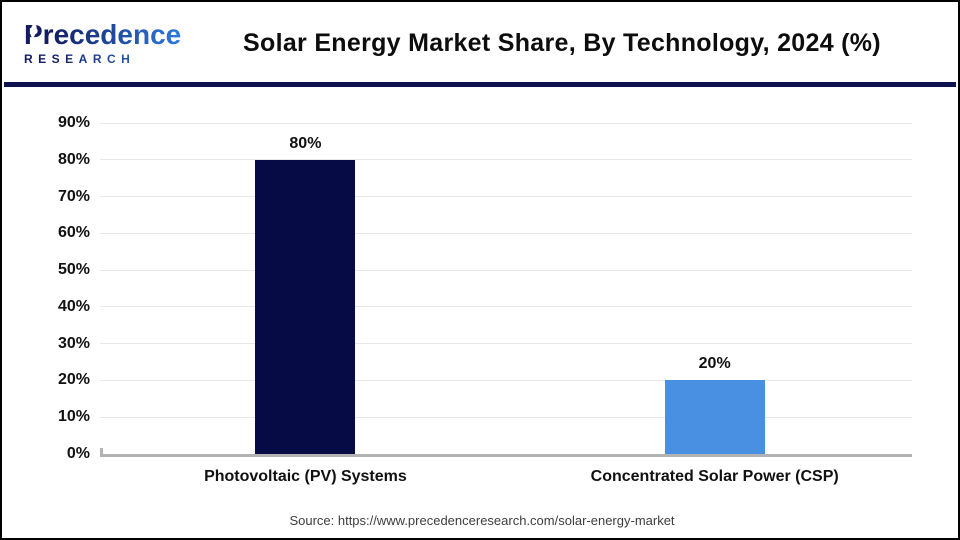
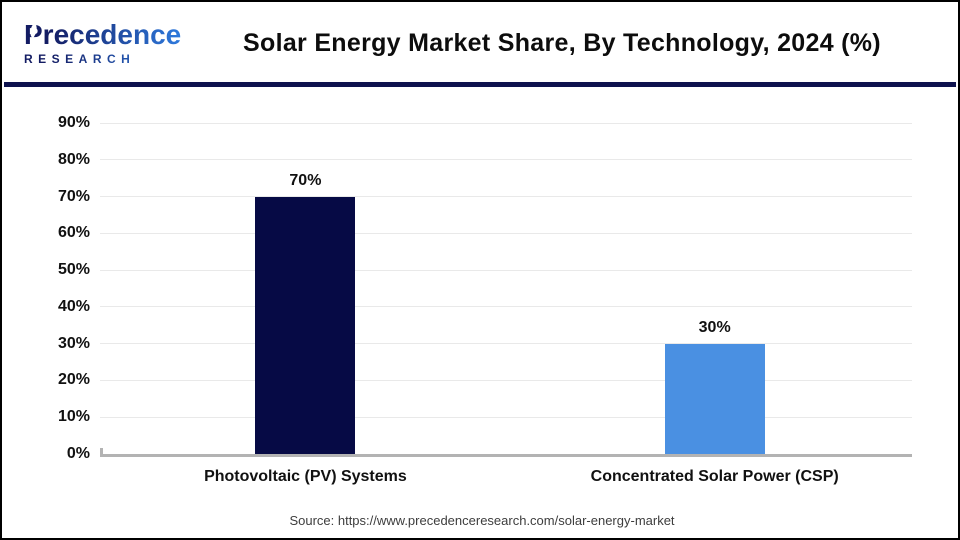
Photovoltaic (PV) Systems: 80% -> 70%
Concentrated Solar Power (CSP): 20% -> 30%
